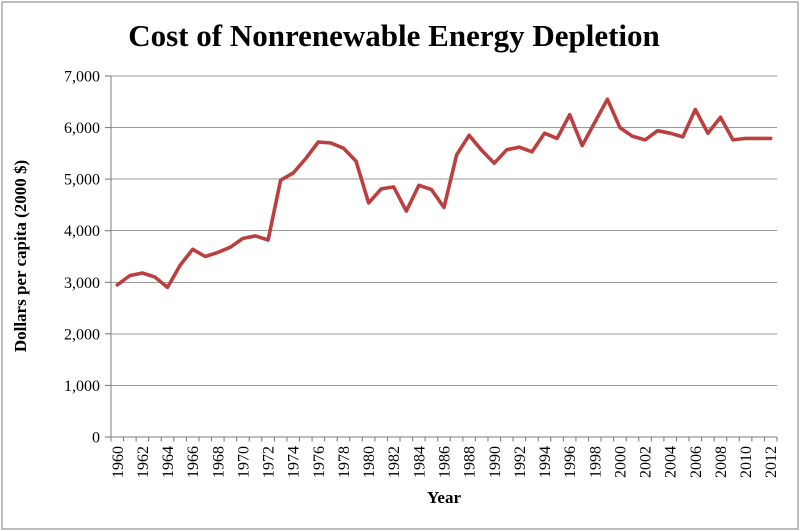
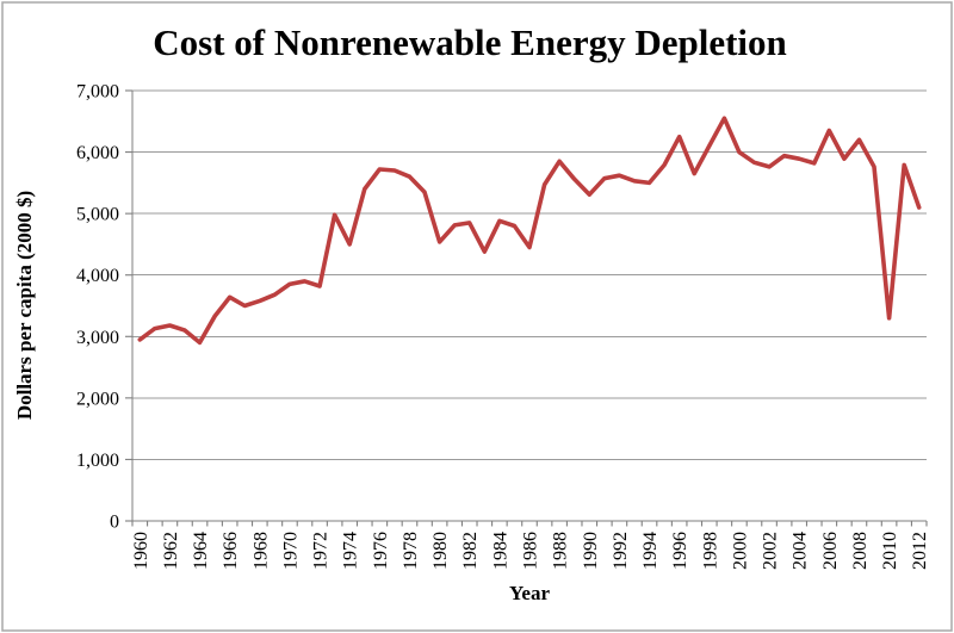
1974: 5100 -> 4500
1994: 5900 -> 5500
2010: 5800 -> 3300
2012: 5800 -> 5100
